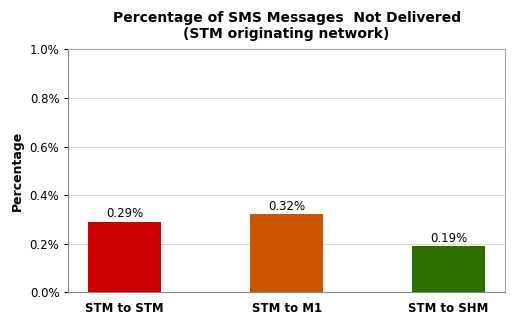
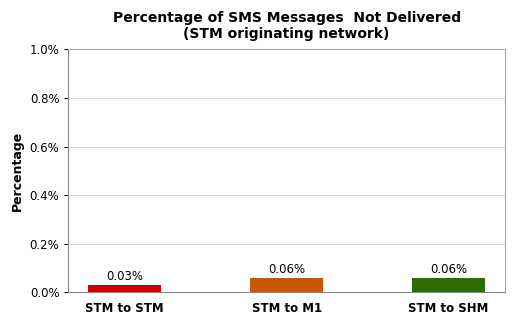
STM to STM: 0.29% -> 0.03%
STM to M1: 0.32% -> 0.06%
STM to SHM: 0.19% -> 0.06%
